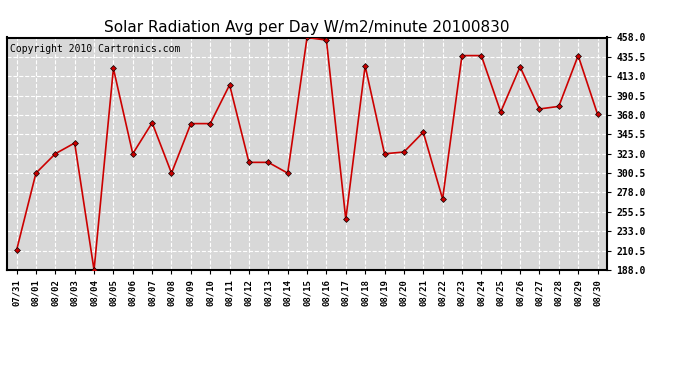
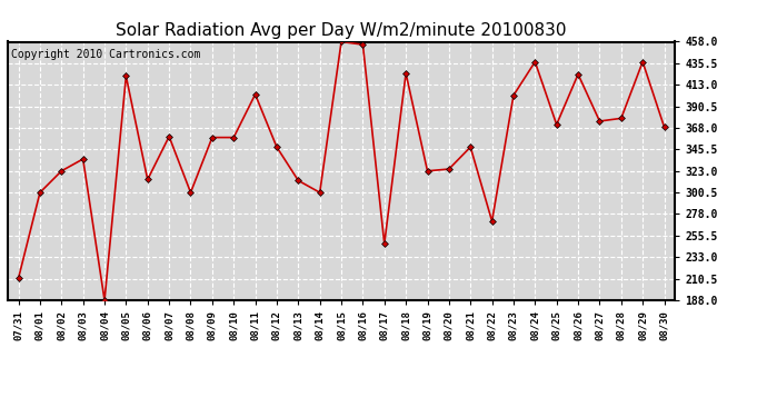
08/06: 323 -> 314
08/12: 313 -> 348
08/23: 437 -> 402
